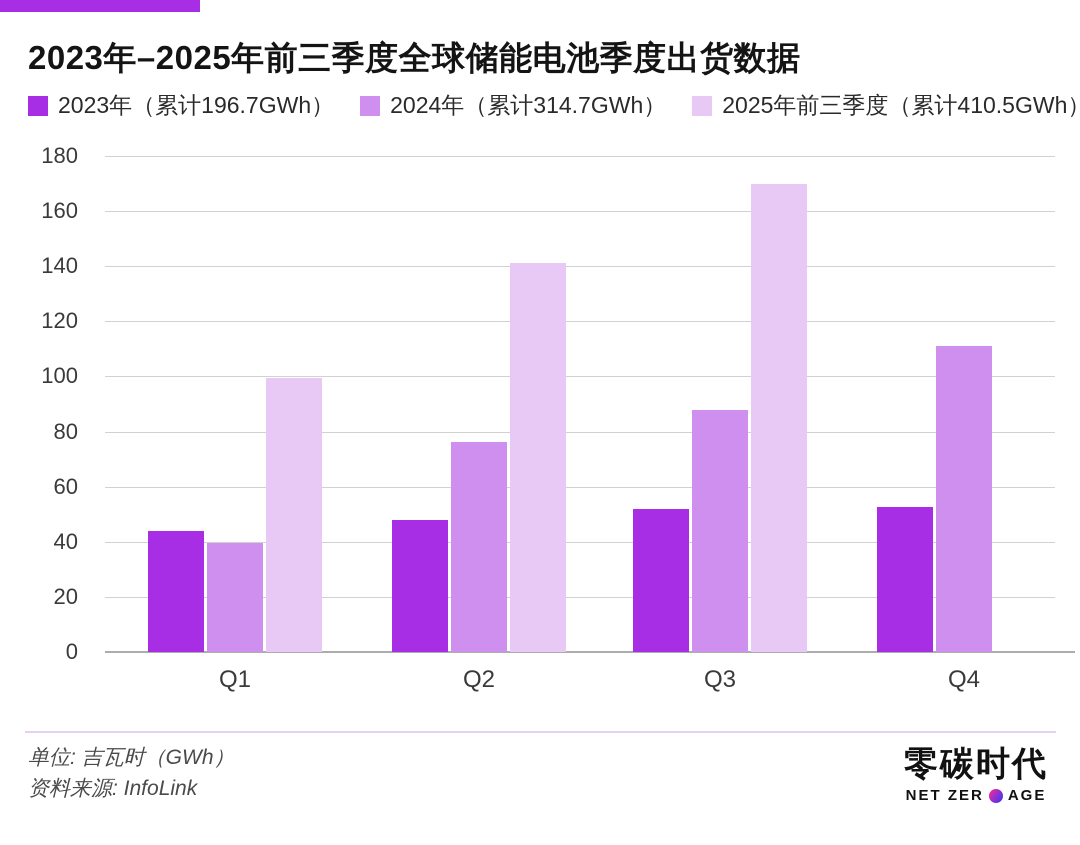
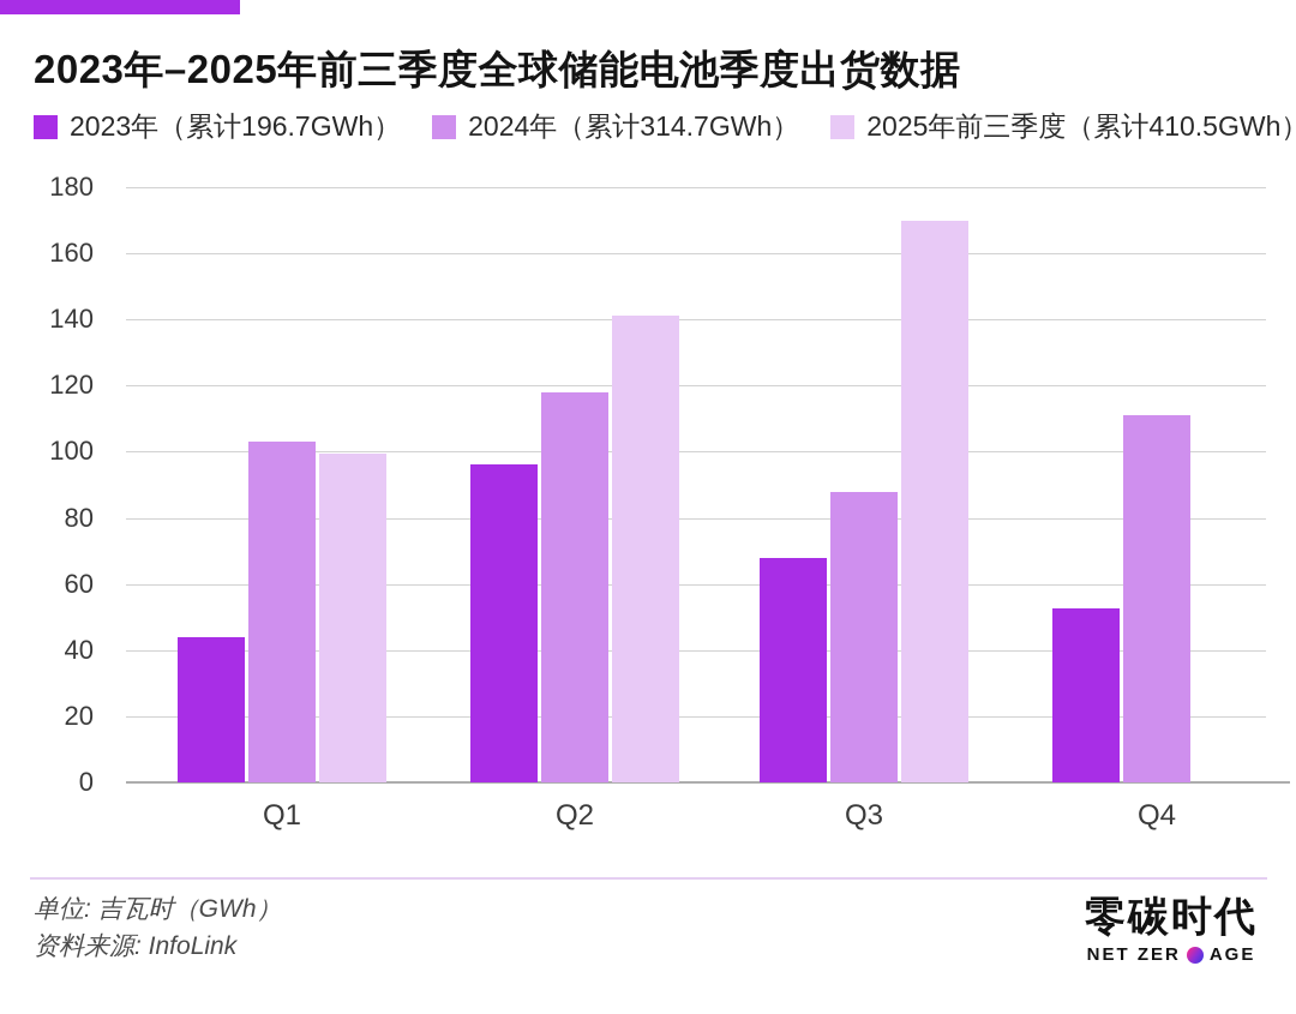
2024年（累计314.7GWh）/Q1: 40 -> 103
2023年（累计196.7GWh）/Q2: 48 -> 96
2024年（累计314.7GWh）/Q2: 76 -> 118
2023年（累计196.7GWh）/Q3: 52 -> 68
